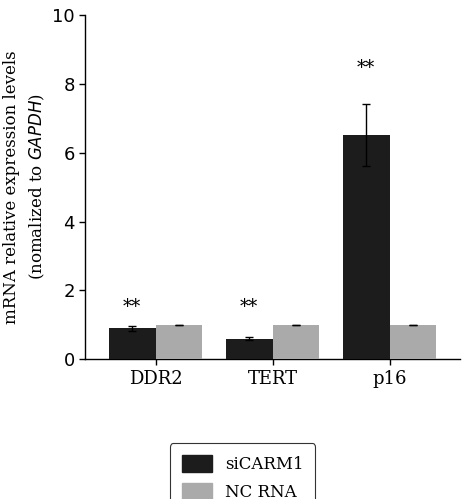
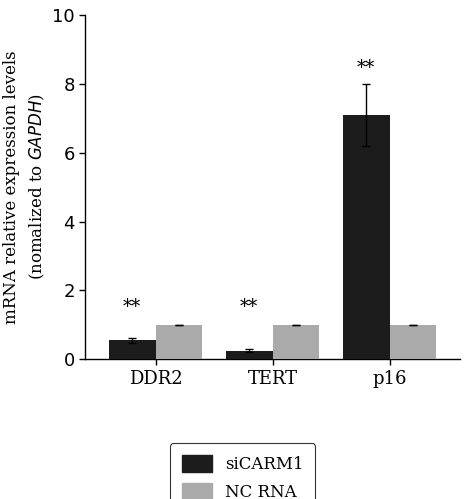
siCARM1/DDR2: 0.90 -> 0.55
siCARM1/TERT: 0.60 -> 0.25
siCARM1/p16: 6.50 -> 7.10
